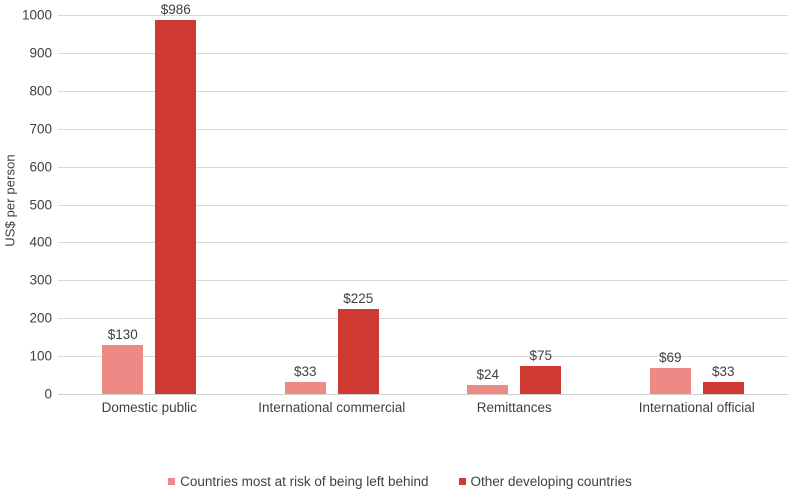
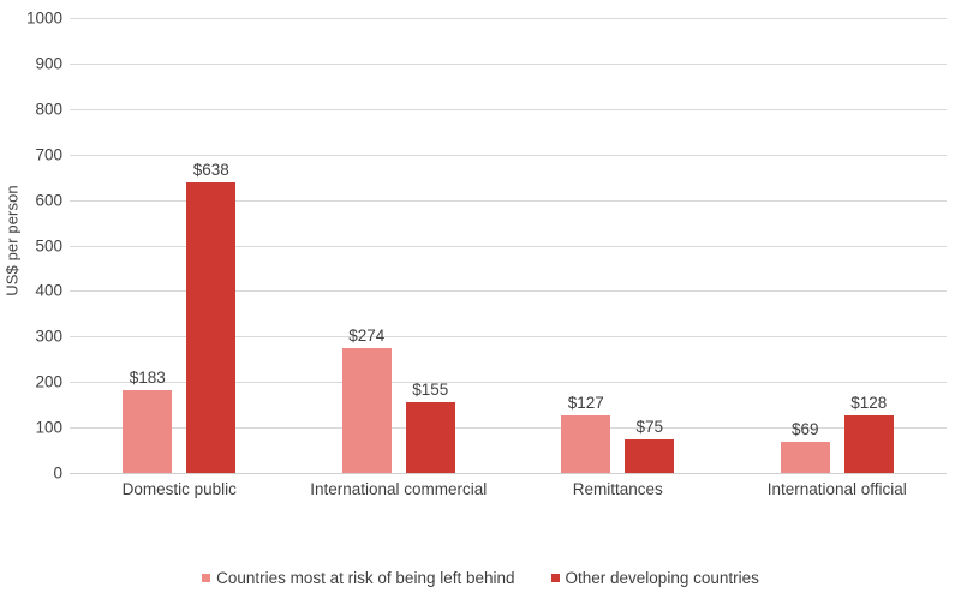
Countries most at risk of being left behind/Domestic public: $130 -> $183
Other developing countries/Domestic public: $986 -> $638
Countries most at risk of being left behind/International commercial: $33 -> $274
Other developing countries/International commercial: $225 -> $155
Countries most at risk of being left behind/Remittances: $24 -> $127
Other developing countries/International official: $33 -> $128
